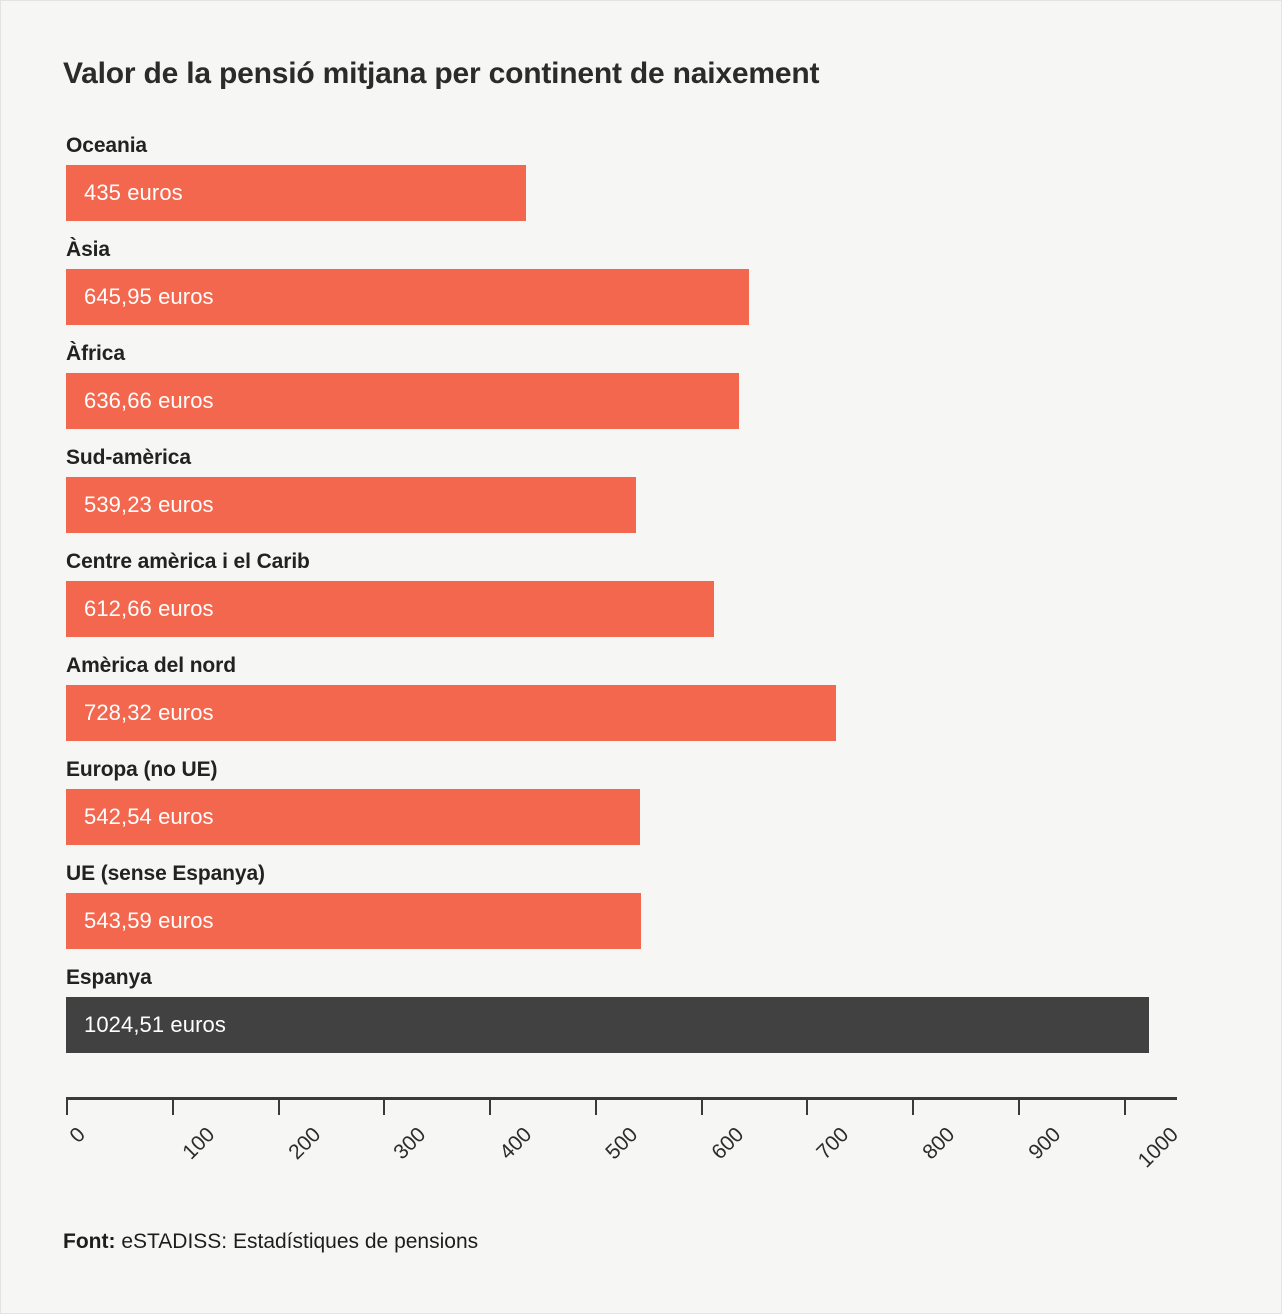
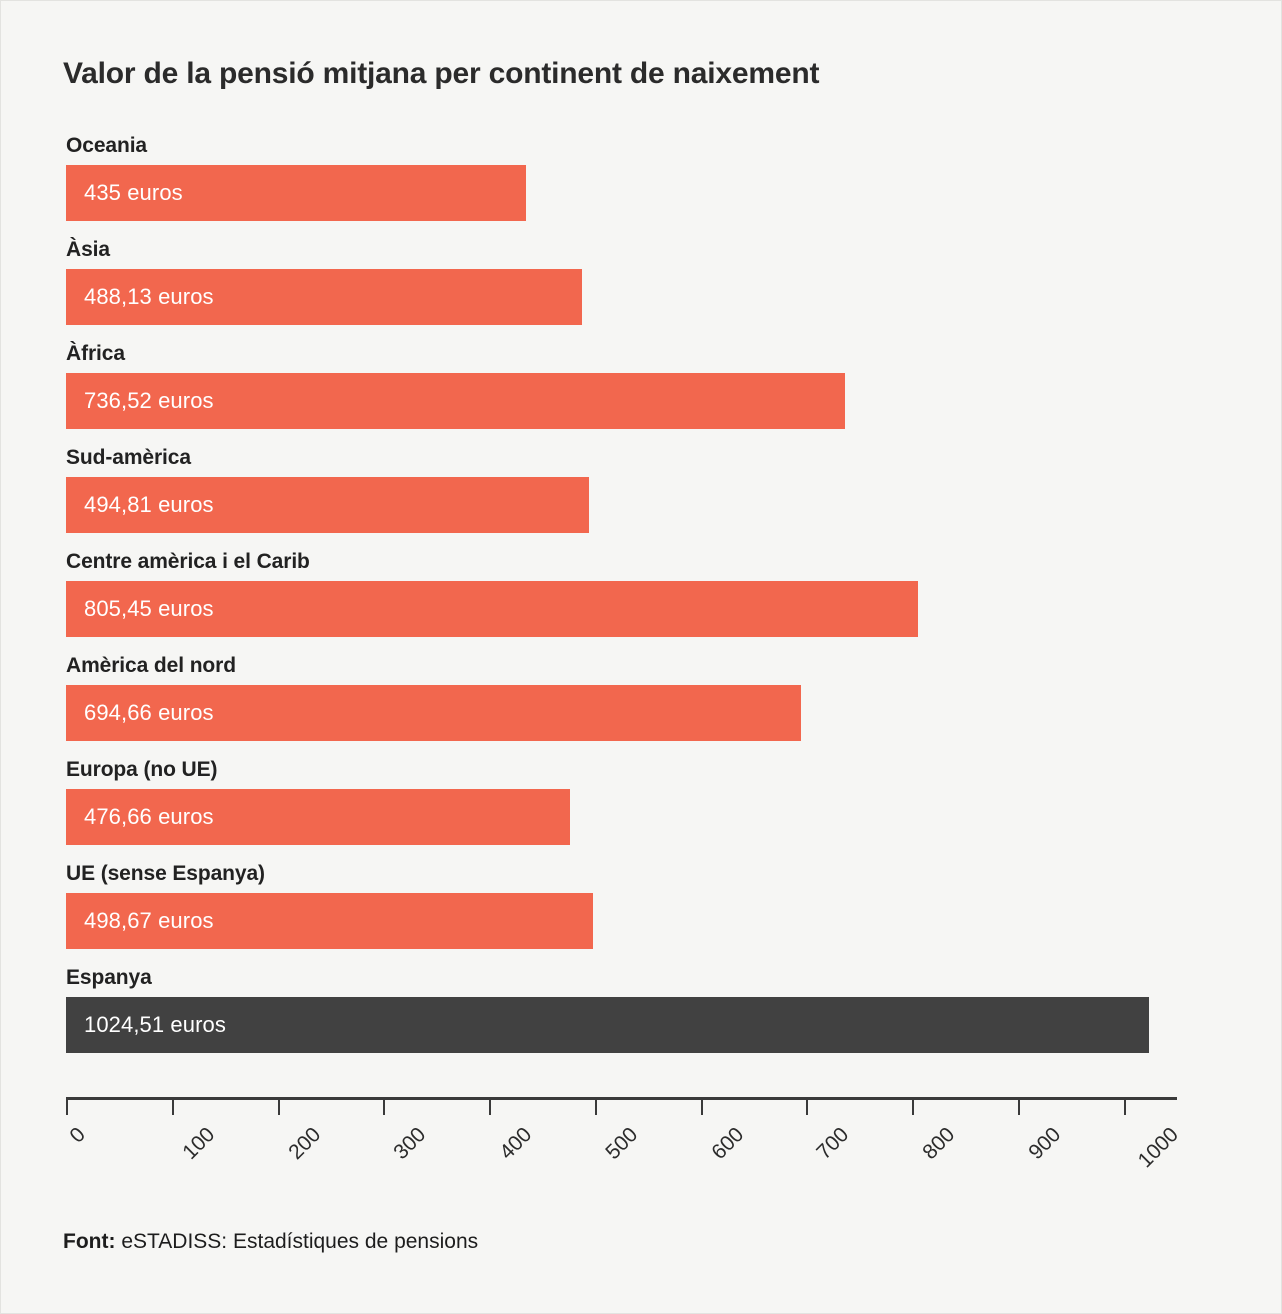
Àsia: 645,95 -> 488,13
Àfrica: 636,66 -> 736,52
Sud-amèrica: 539,23 -> 494,81
Centre amèrica i el Carib: 612,66 -> 805,45
Amèrica del nord: 728,32 -> 694,66
Europa (no UE): 542,54 -> 476,66
UE (sense Espanya): 543,59 -> 498,67
